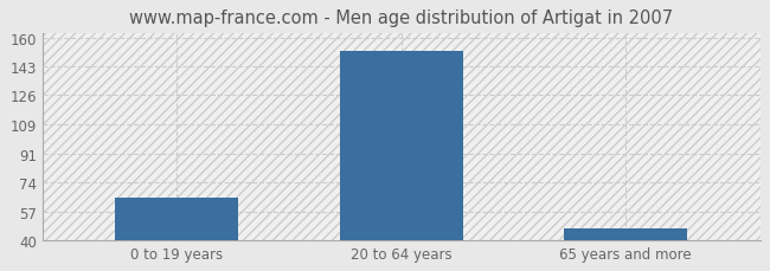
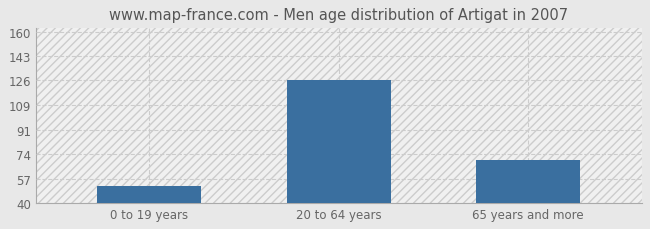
0 to 19 years: 65 -> 52
20 to 64 years: 152 -> 126
65 years and more: 47 -> 70
